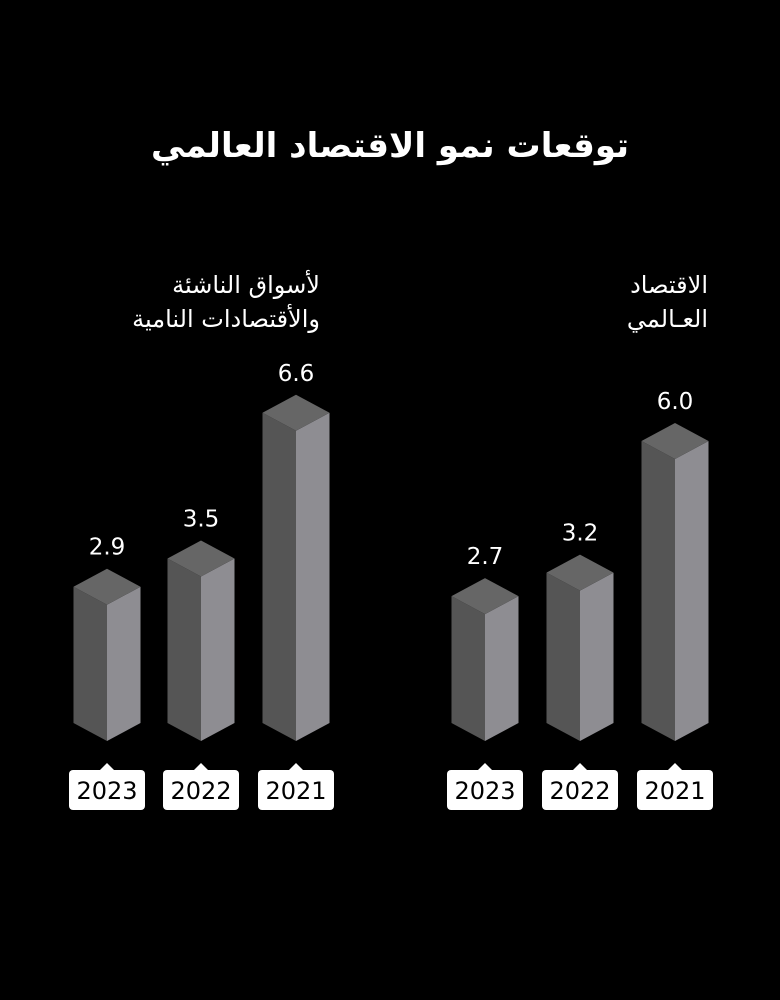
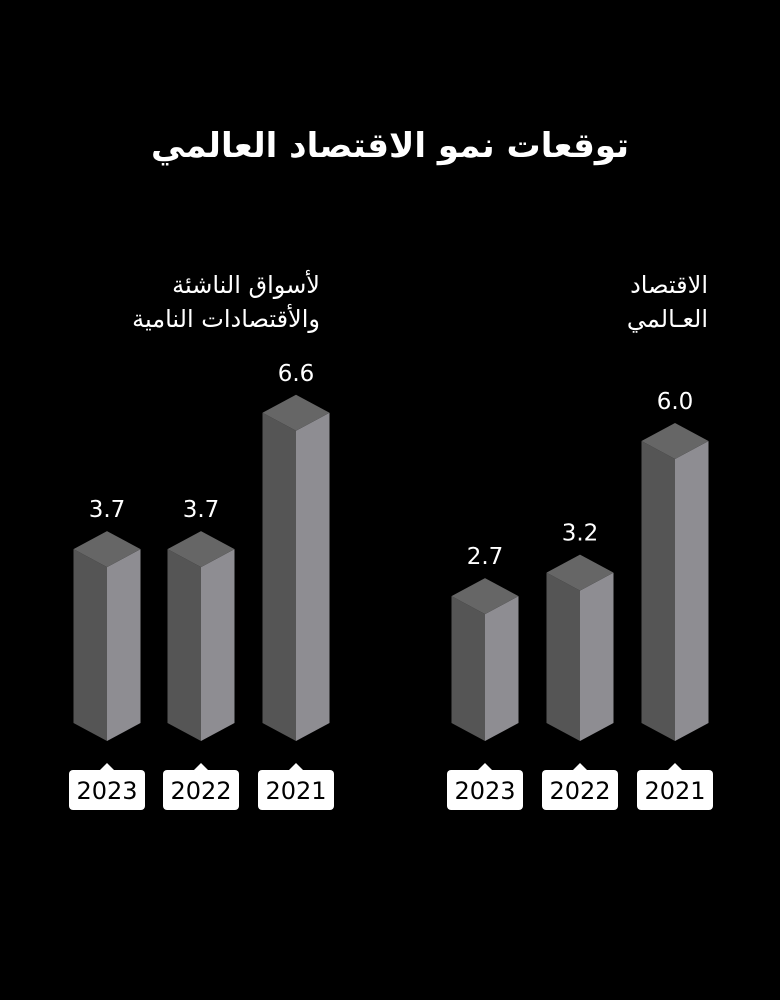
لأسواق الناشئة والأقتصادات النامية/2023: 2.9 -> 3.7
لأسواق الناشئة والأقتصادات النامية/2022: 3.5 -> 3.7
